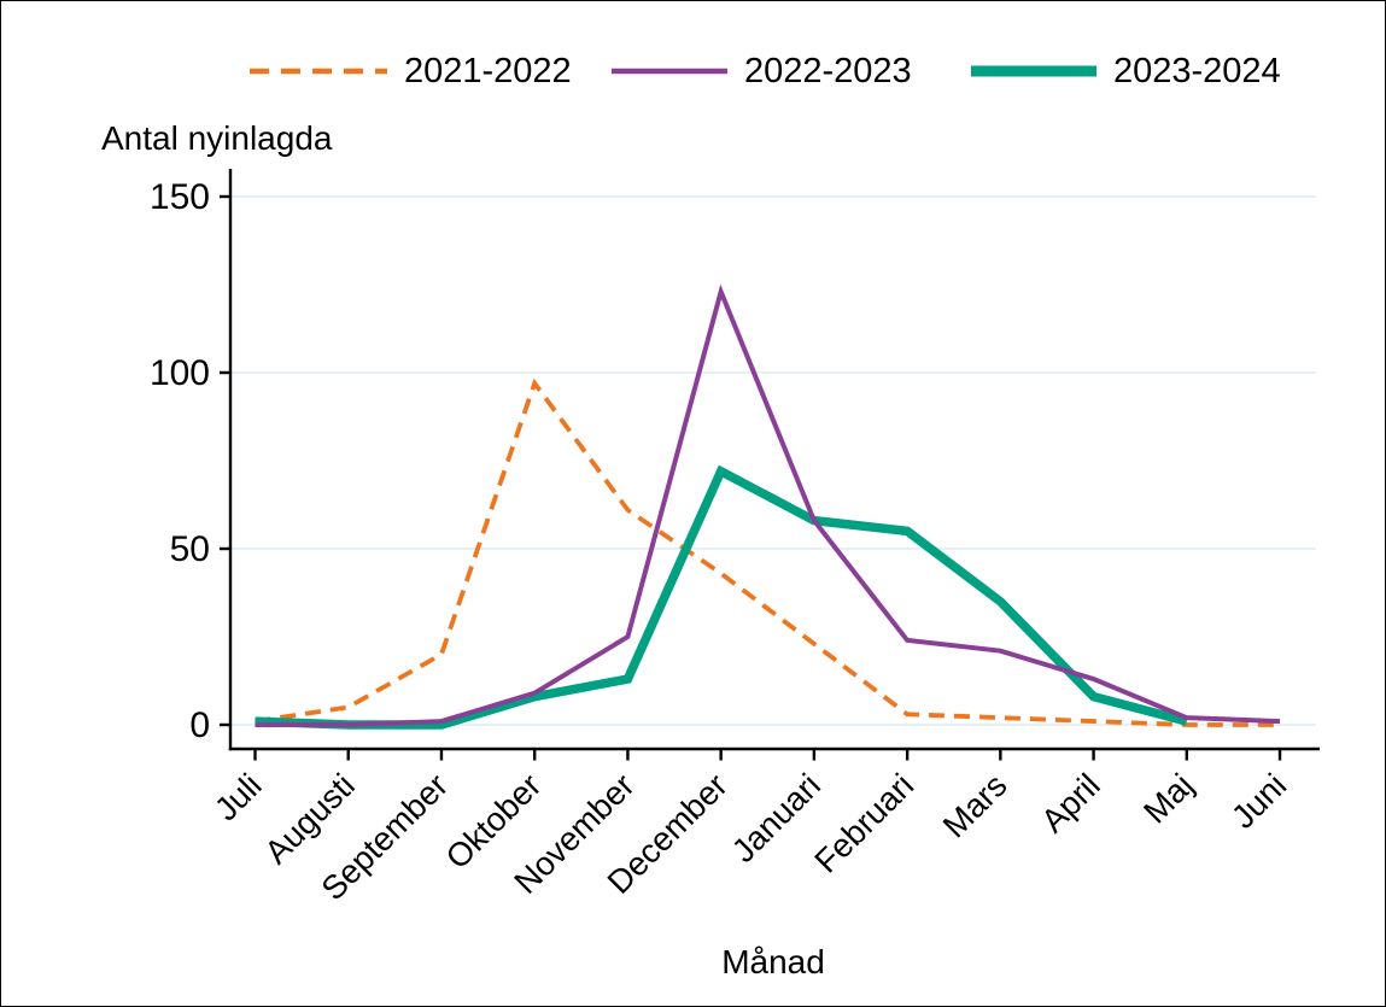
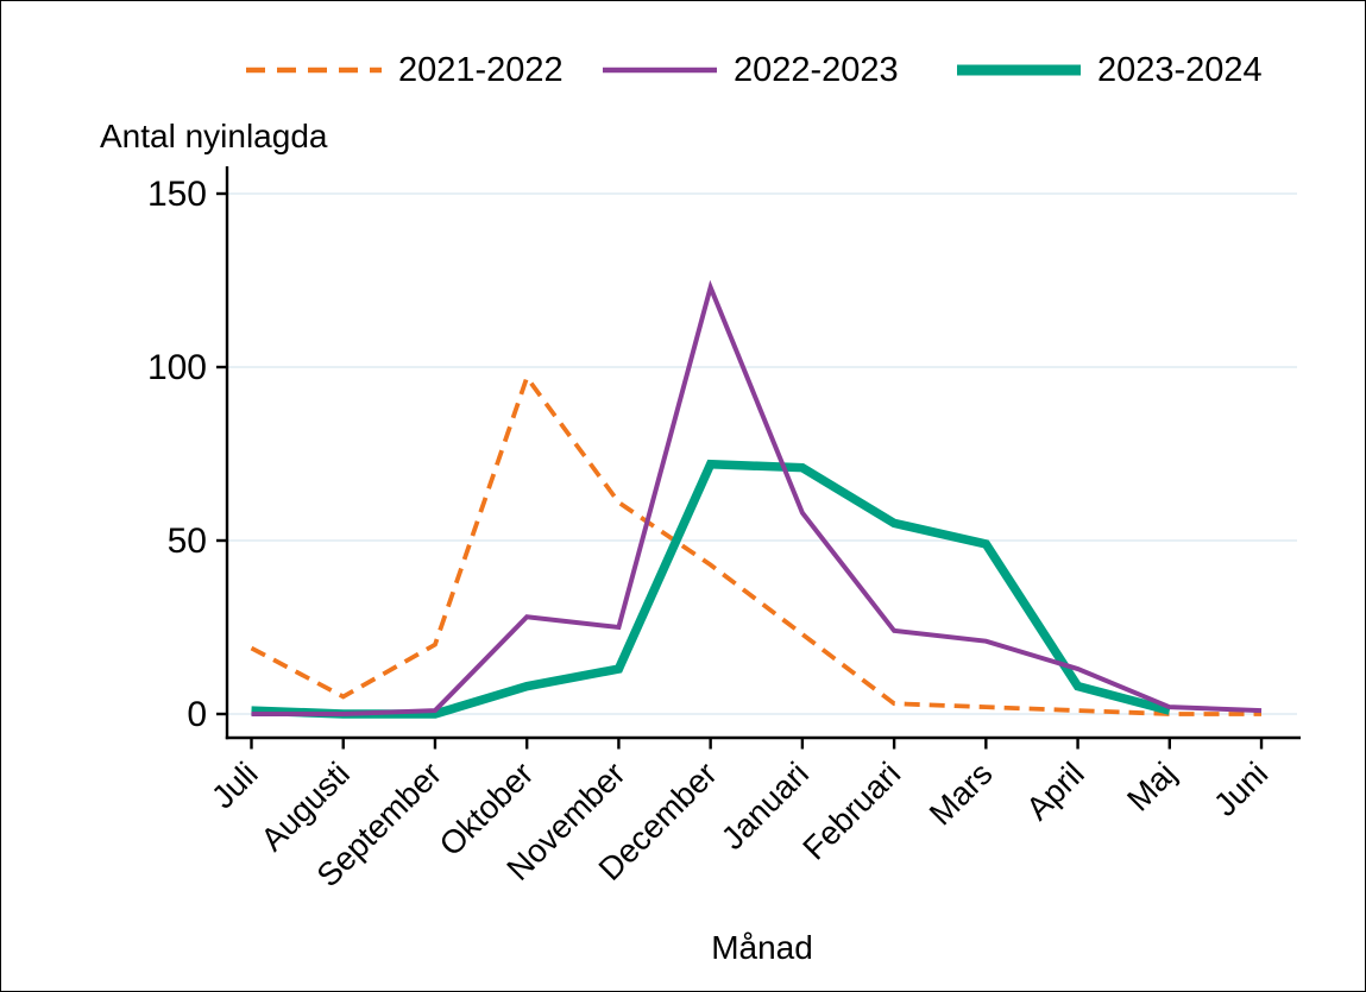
2021-2022/Juli: 1 -> 19
2022-2023/Oktober: 9 -> 28
2023-2024/Januari: 58 -> 71
2023-2024/Mars: 35 -> 49
